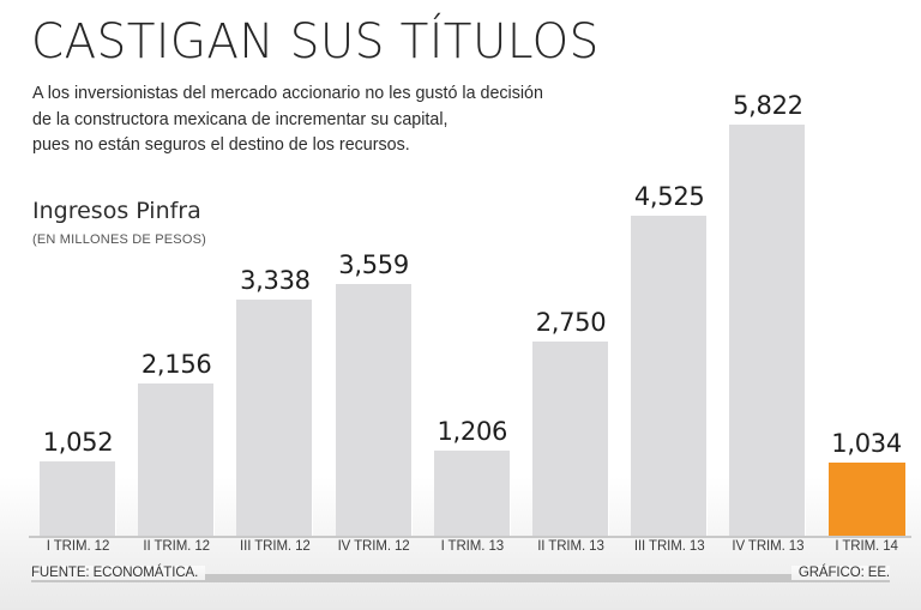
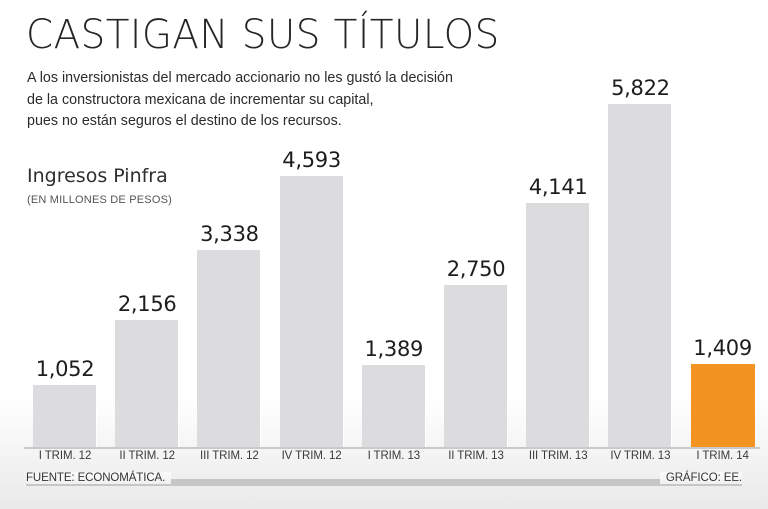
IV TRIM. 12: 3,559 -> 4,593
I TRIM. 13: 1,206 -> 1,389
III TRIM. 13: 4,525 -> 4,141
I TRIM. 14: 1,034 -> 1,409
